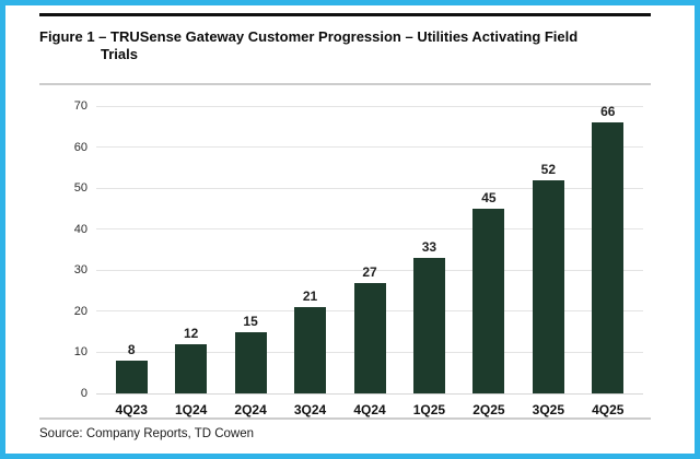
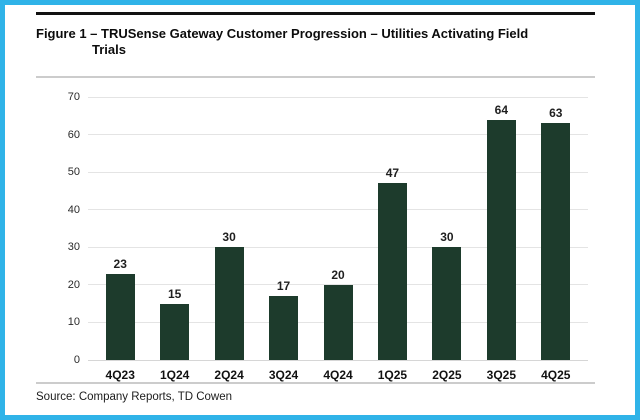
4Q23: 8 -> 23
1Q24: 12 -> 15
2Q24: 15 -> 30
3Q24: 21 -> 17
4Q24: 27 -> 20
1Q25: 33 -> 47
2Q25: 45 -> 30
3Q25: 52 -> 64
4Q25: 66 -> 63
